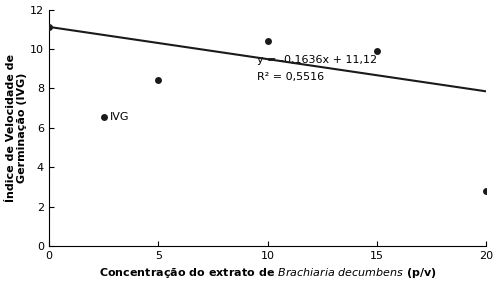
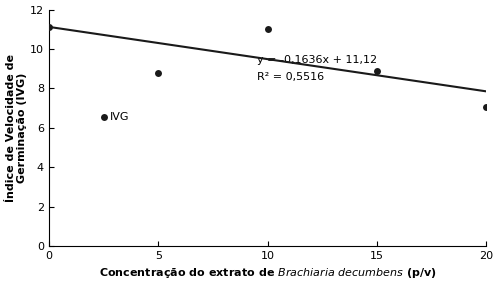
5: 8.4 -> 8.8
10: 10.4 -> 11.0
15: 9.9 -> 8.9
20: 2.8 -> 7.0
